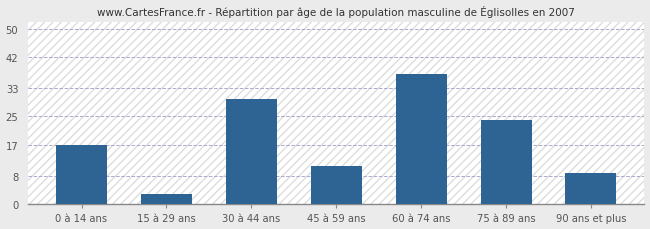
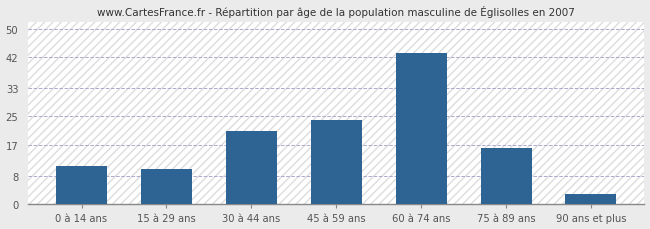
0 à 14 ans: 17 -> 11
15 à 29 ans: 3 -> 10
30 à 44 ans: 30 -> 21
45 à 59 ans: 11 -> 24
60 à 74 ans: 37 -> 43
75 à 89 ans: 24 -> 16
90 ans et plus: 9 -> 3
